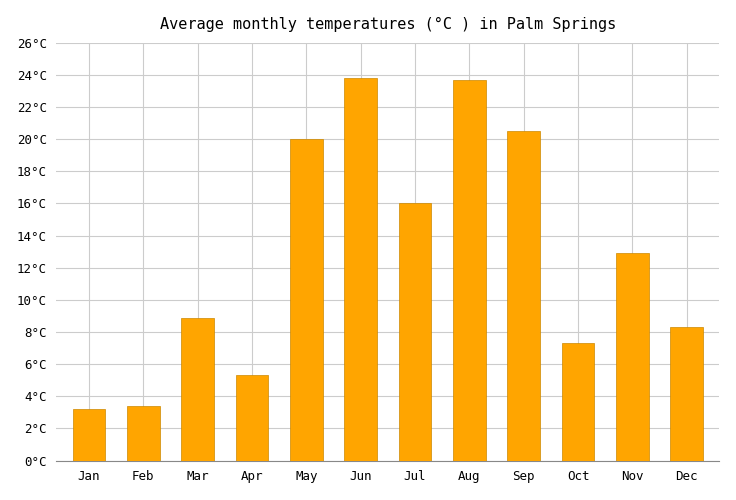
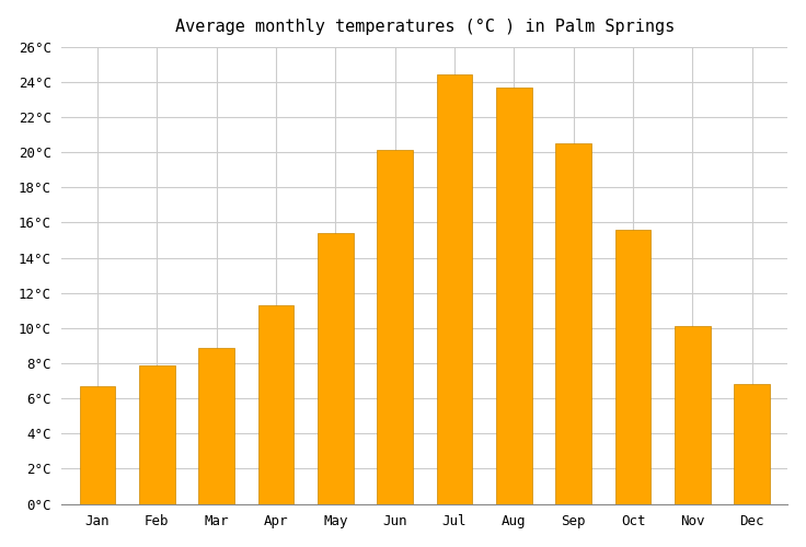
Jan: 3.2°C -> 6.7°C
Feb: 3.4°C -> 7.9°C
Apr: 5.3°C -> 11.3°C
May: 20.0°C -> 15.4°C
Jun: 23.8°C -> 20.1°C
Jul: 16.0°C -> 24.4°C
Oct: 7.3°C -> 15.6°C
Nov: 12.9°C -> 10.1°C
Dec: 8.3°C -> 6.8°C
